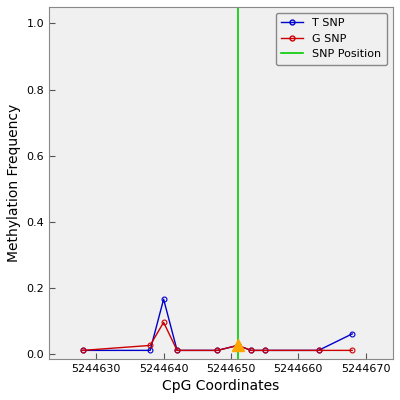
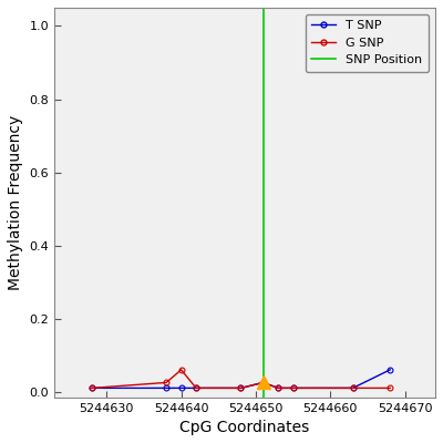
T SNP/5244640: 0.165 -> 0.010
G SNP/5244640: 0.095 -> 0.060
